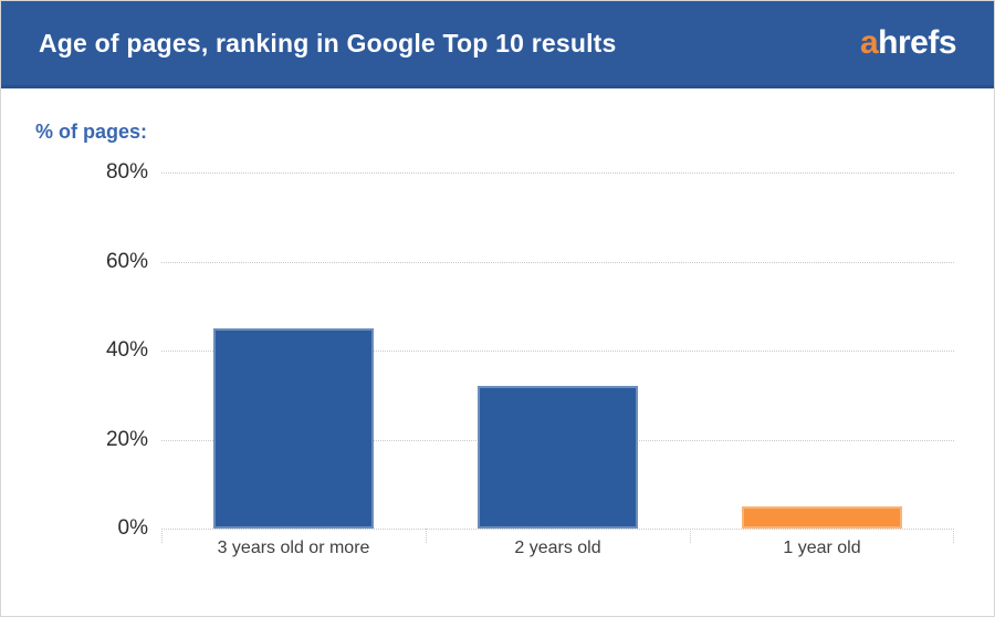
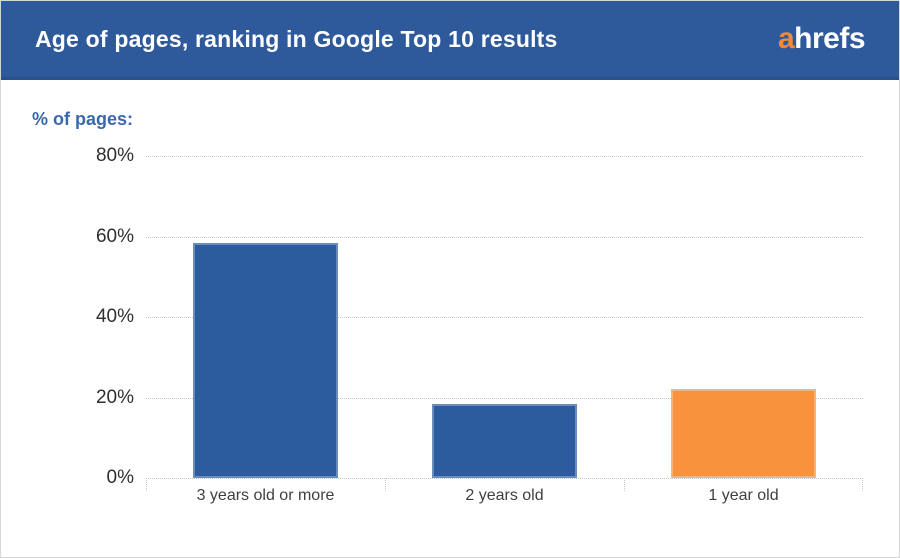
3 years old or more: 45% -> 58%
2 years old: 32% -> 18%
1 year old: 5% -> 22%
